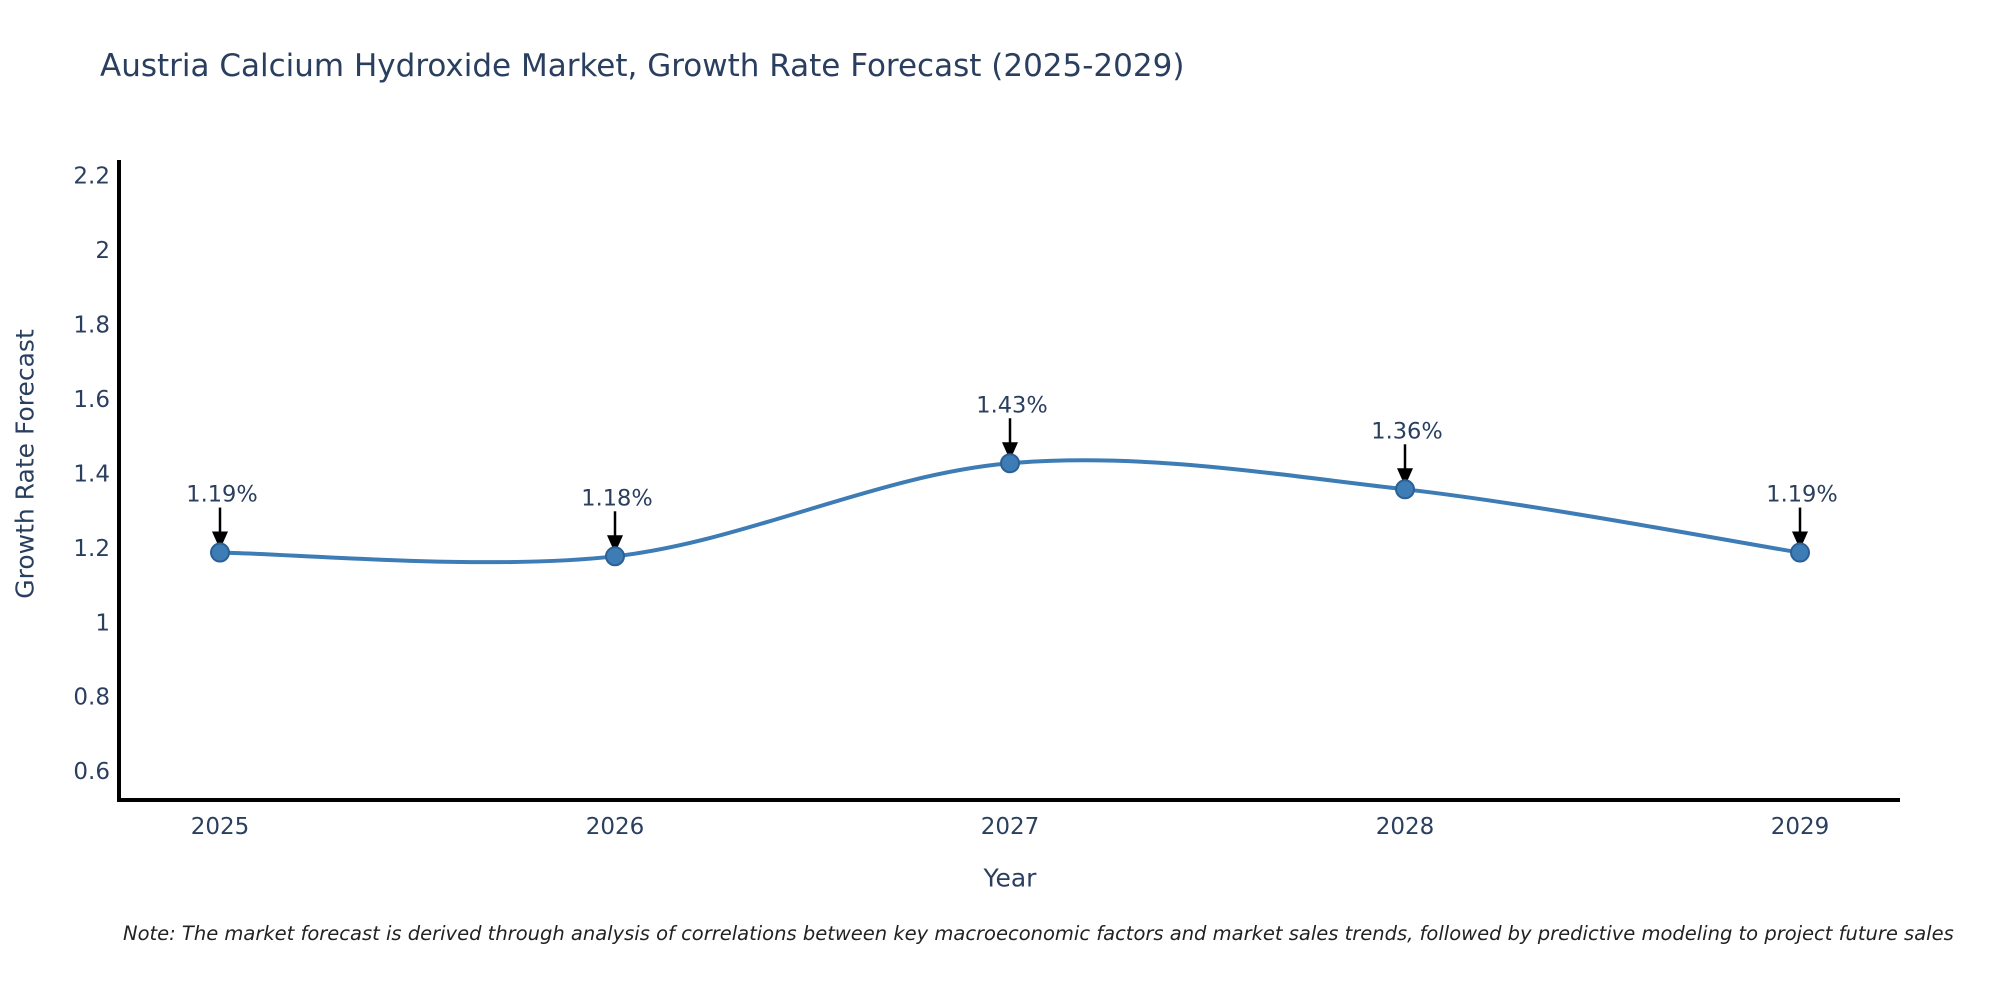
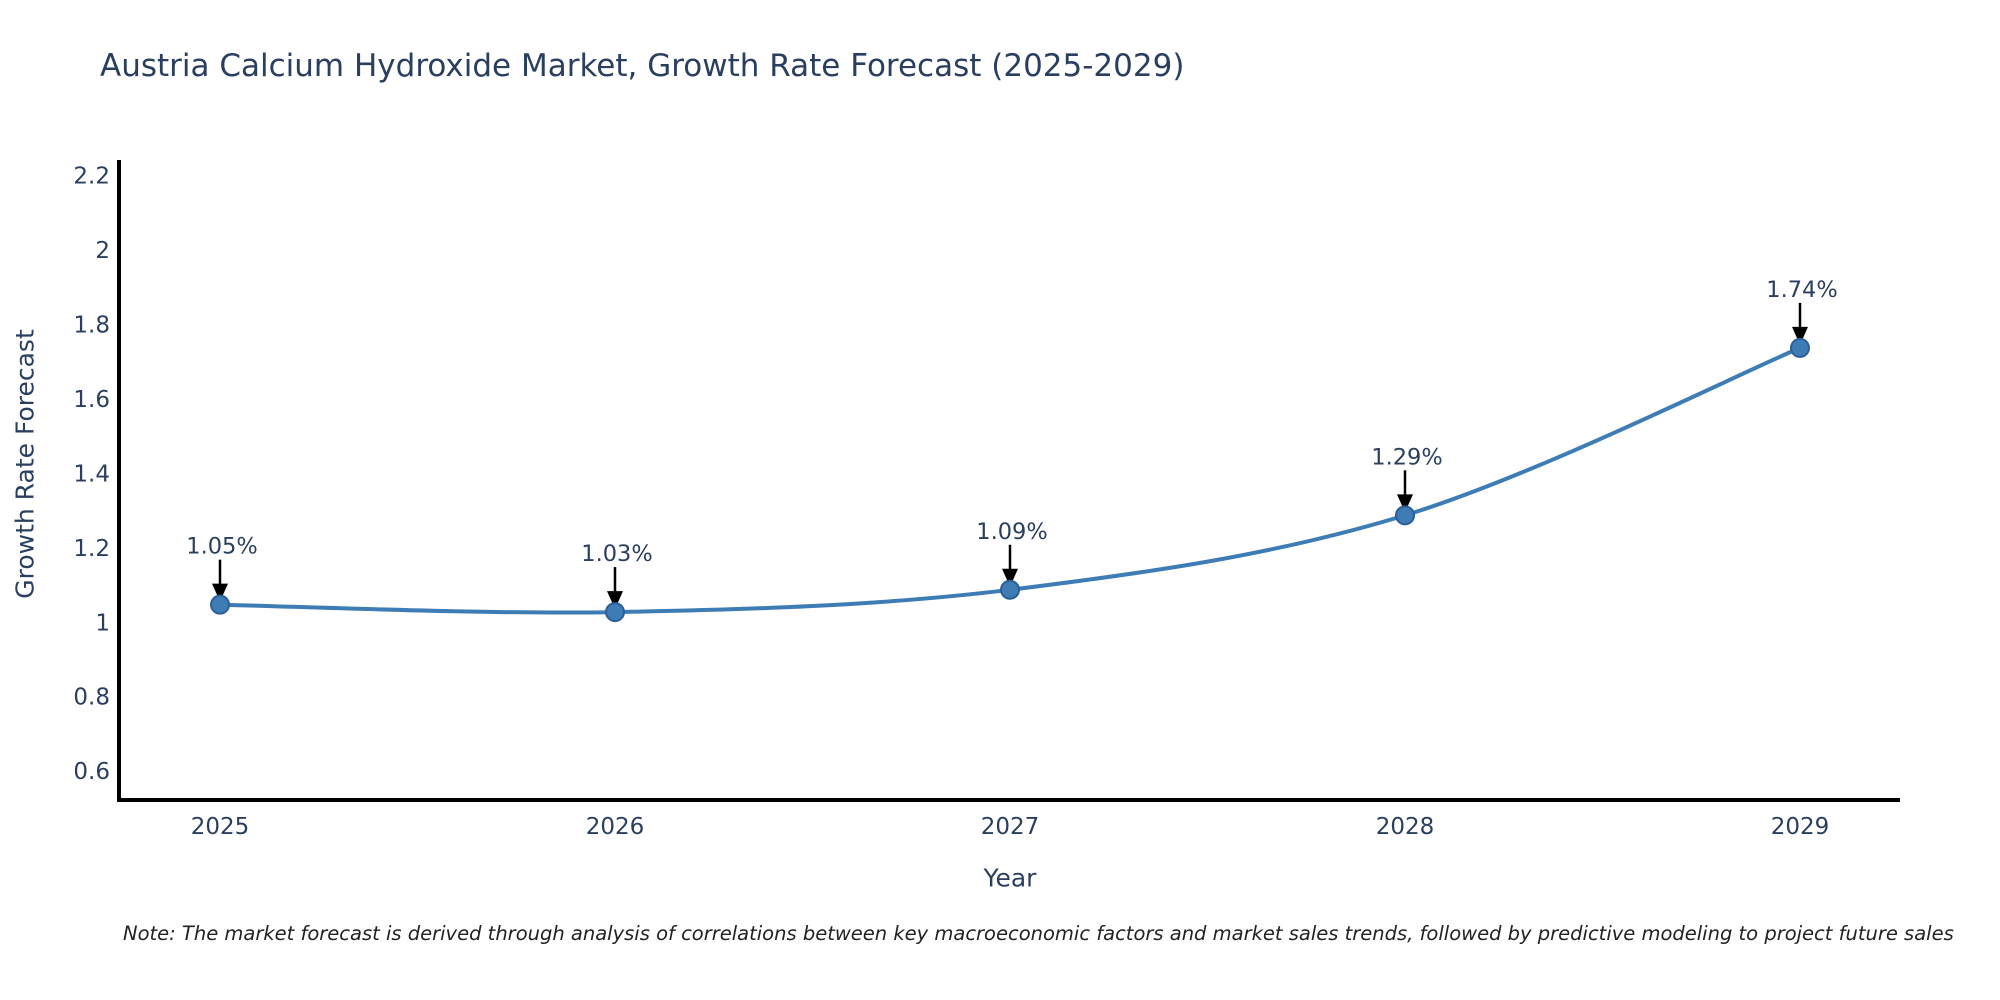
2025: 1.19% -> 1.05%
2026: 1.18% -> 1.03%
2027: 1.43% -> 1.09%
2028: 1.36% -> 1.29%
2029: 1.19% -> 1.74%
